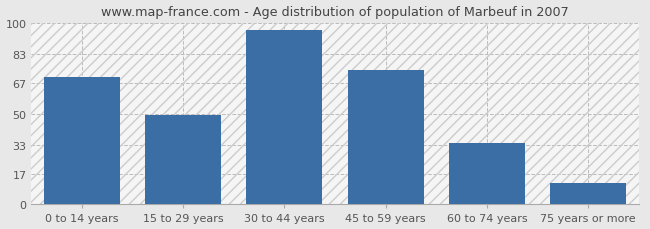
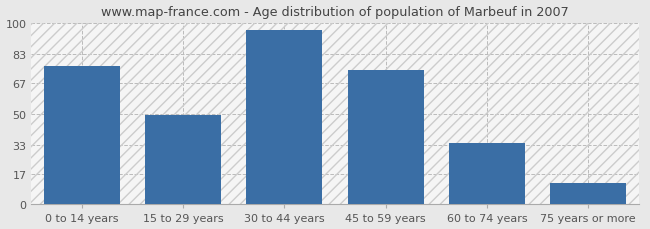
0 to 14 years: 70 -> 76
